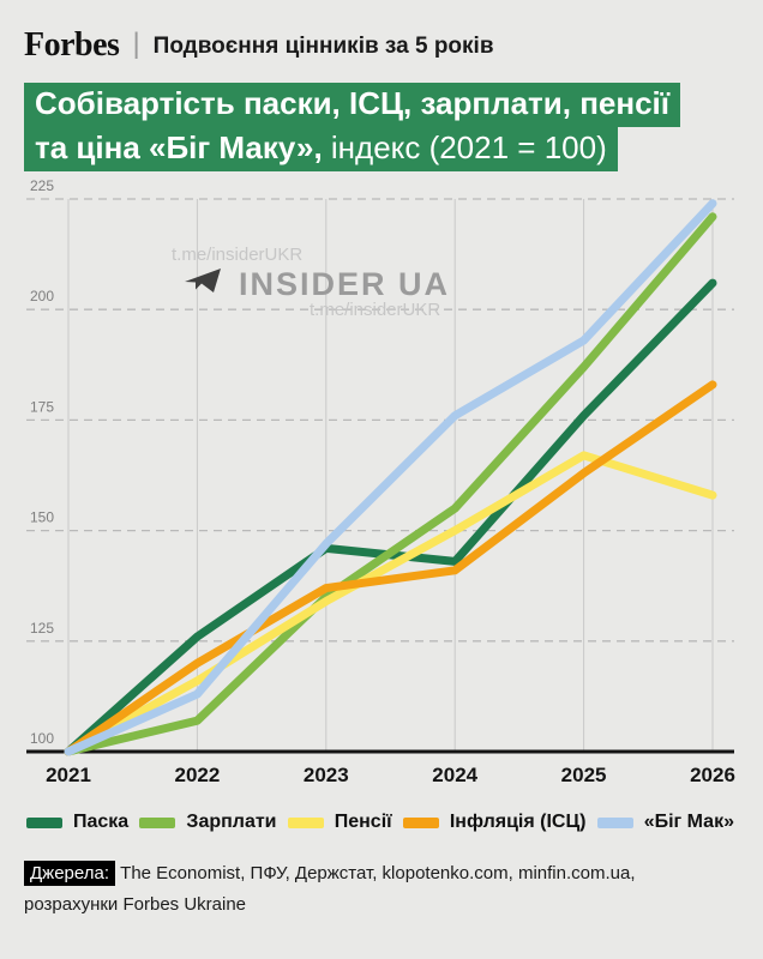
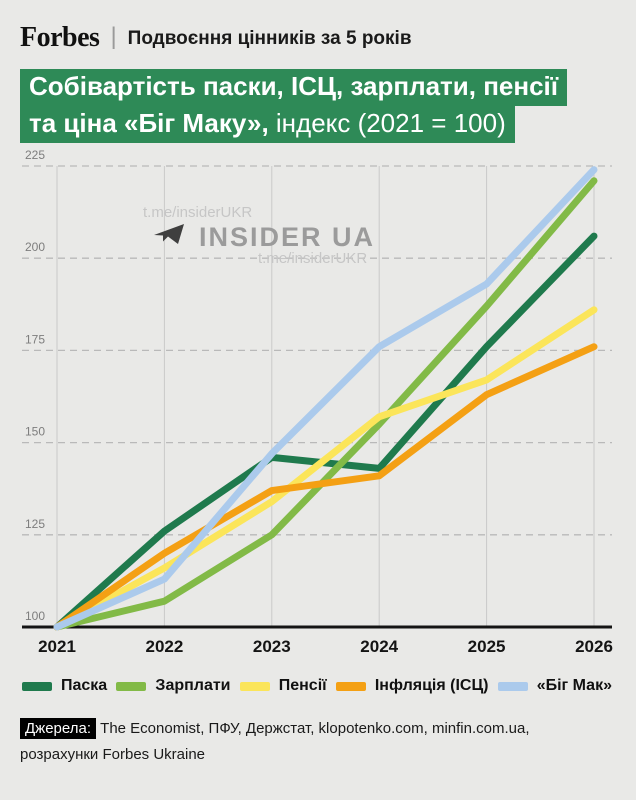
Зарплати/2023: 135 -> 125
Пенсії/2024: 150 -> 157
Пенсії/2026: 158 -> 186
Інфляція (ІСЦ)/2026: 183 -> 176
